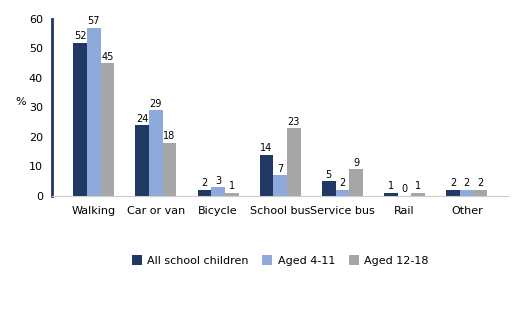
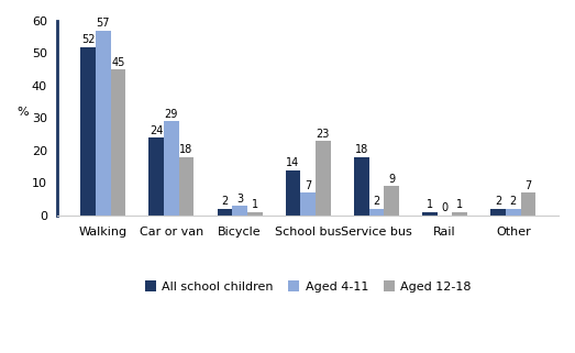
All school children/Service bus: 5 -> 18
Aged 12-18/Other: 2 -> 7
